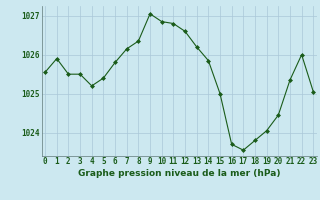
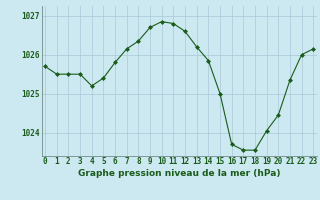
0: 1025.55 -> 1025.70
1: 1025.90 -> 1025.50
9: 1027.05 -> 1026.70
18: 1023.80 -> 1023.55
23: 1025.05 -> 1026.15
